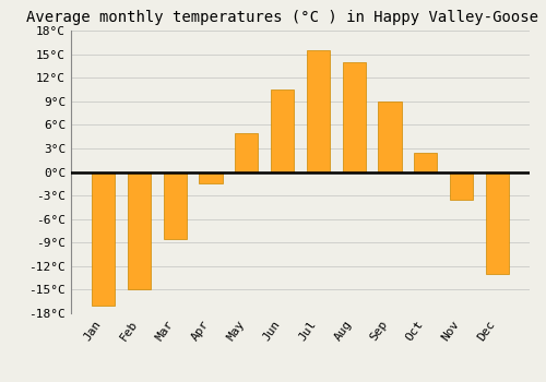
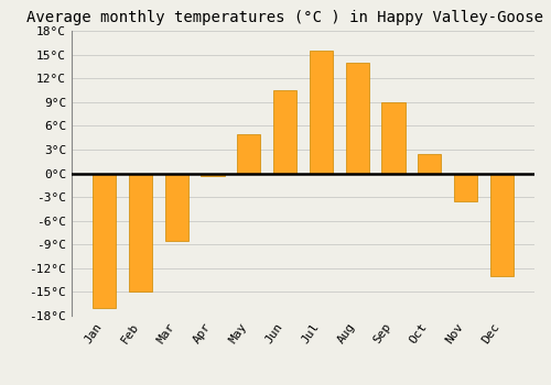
Apr: -1.5°C -> -0.4°C
